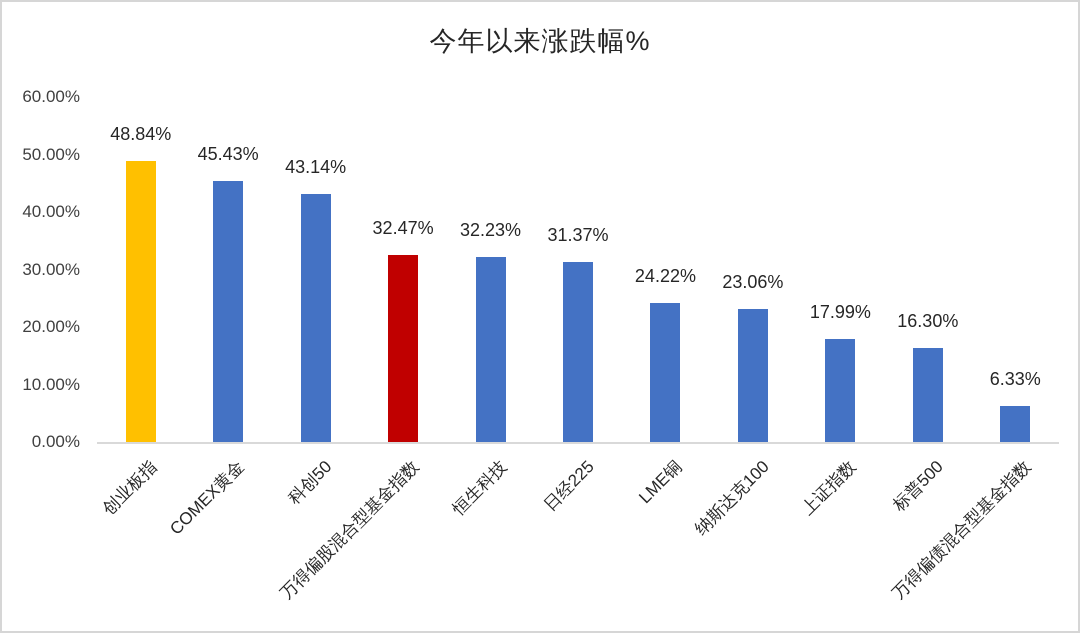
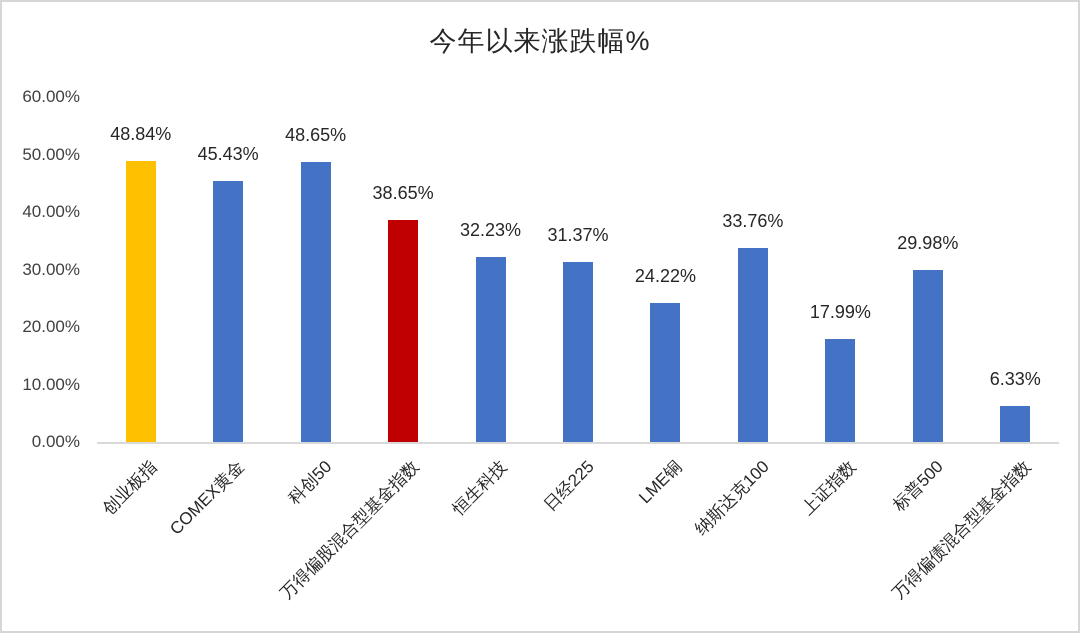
科创50: 43.14% -> 48.65%
万得偏股混合型基金指数: 32.47% -> 38.65%
纳斯达克100: 23.06% -> 33.76%
标普500: 16.30% -> 29.98%
